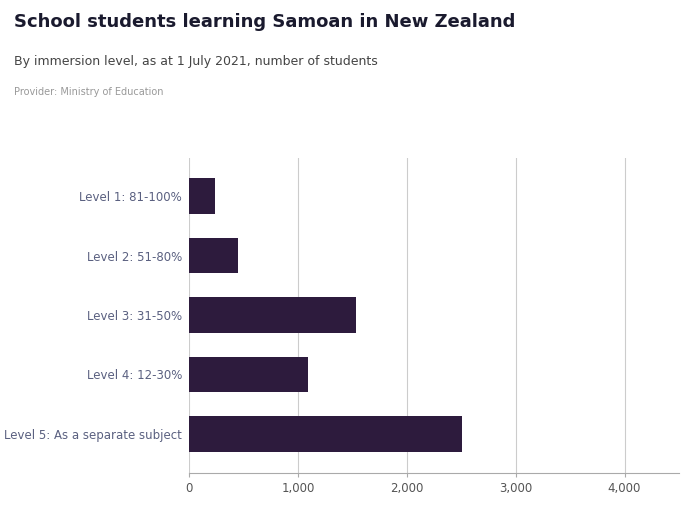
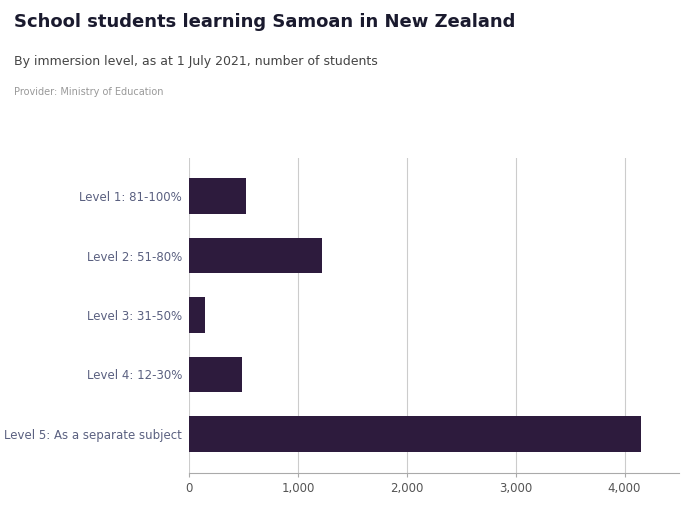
Level 1: 81-100%: 240 -> 520
Level 2: 51-80%: 450 -> 1,220
Level 3: 31-50%: 1,530 -> 150
Level 4: 12-30%: 1,090 -> 490
Level 5: As a separate subject: 2,510 -> 4,150
